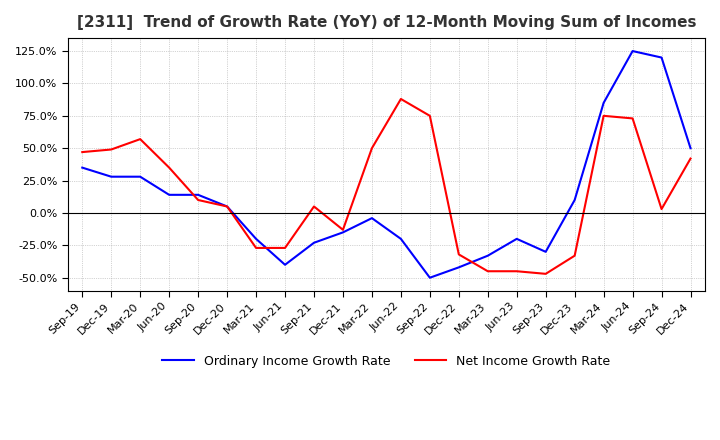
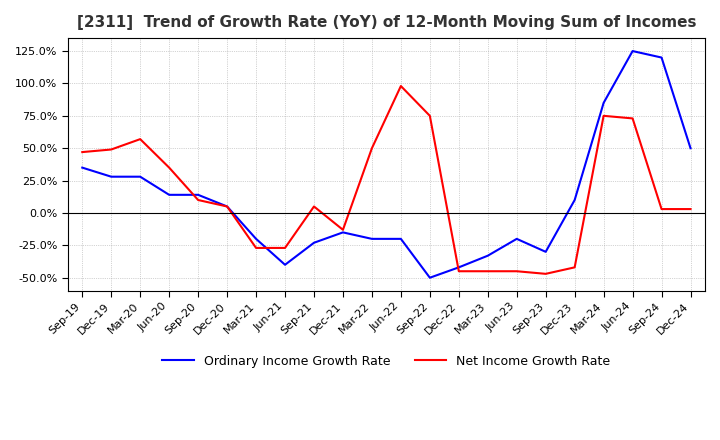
Ordinary Income Growth Rate/Mar-22: -4% -> -20%
Net Income Growth Rate/Jun-22: 88% -> 98%
Net Income Growth Rate/Dec-22: -32% -> -45%
Net Income Growth Rate/Dec-23: -33% -> -42%
Net Income Growth Rate/Dec-24: 42% -> 3%
